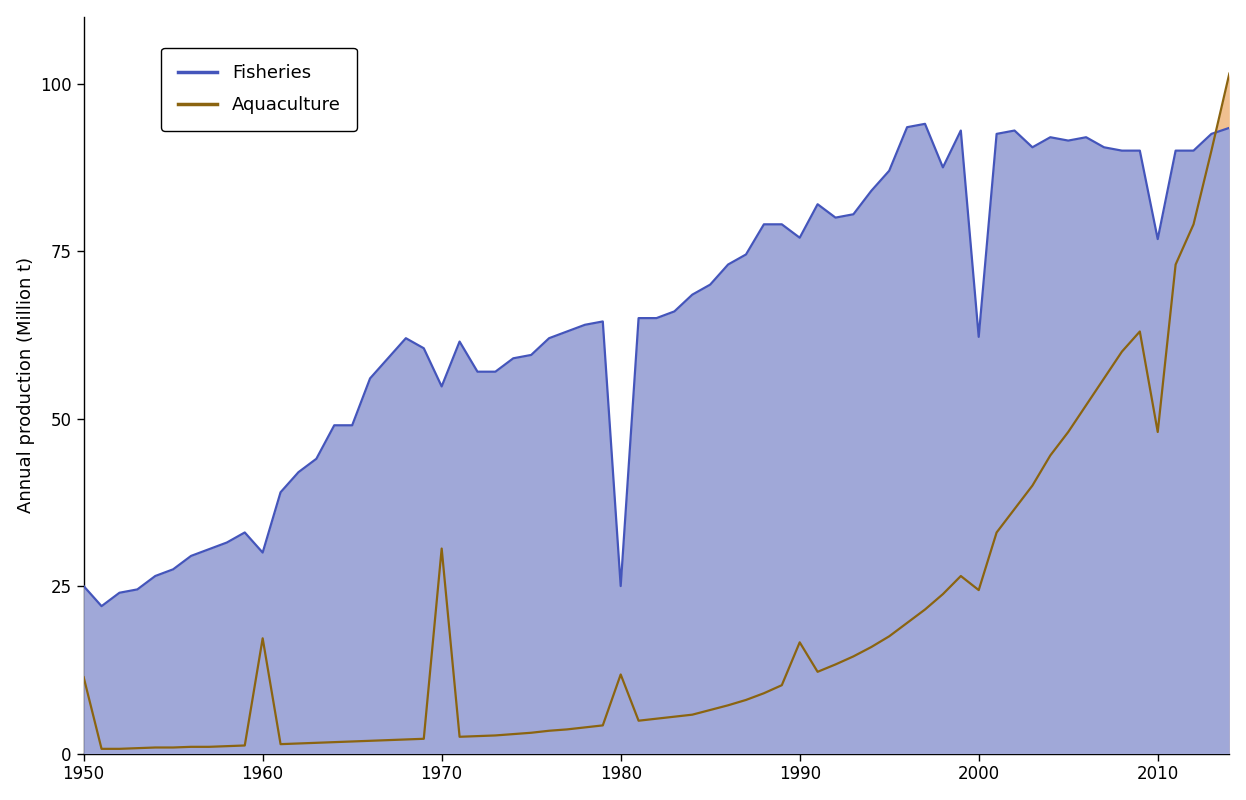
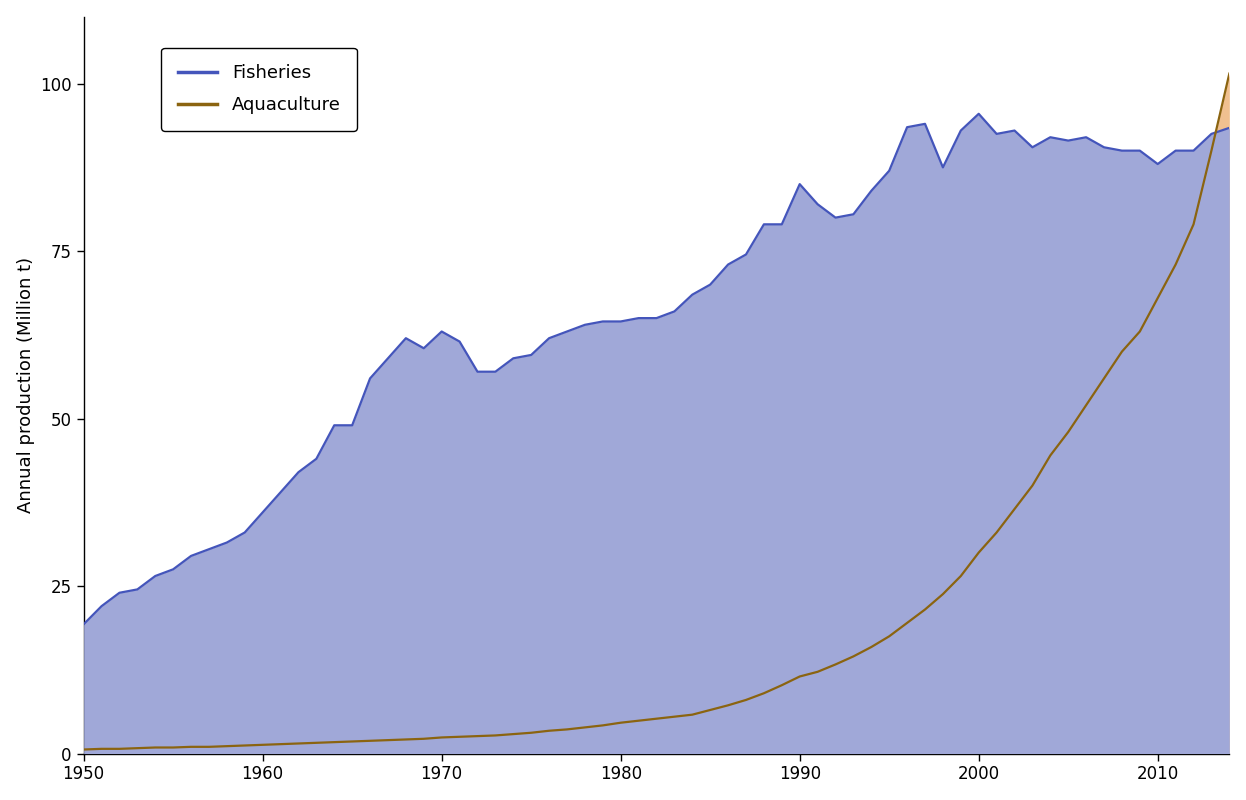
Fisheries/1950: 25.0 -> 19.3
Aquaculture/1950: 11.4 -> 0.6
Fisheries/1960: 30.0 -> 36.0
Aquaculture/1960: 17.2 -> 1.3
Fisheries/1970: 54.8 -> 63.0
Aquaculture/1970: 30.6 -> 2.4
Fisheries/1980: 25.0 -> 64.5
Aquaculture/1980: 11.8 -> 4.6
Fisheries/1990: 77.0 -> 85.0
Aquaculture/1990: 16.6 -> 11.5
Fisheries/2000: 62.2 -> 95.5
Aquaculture/2000: 24.4 -> 30.0
Fisheries/2010: 76.8 -> 88.0
Aquaculture/2010: 48.0 -> 68.0
